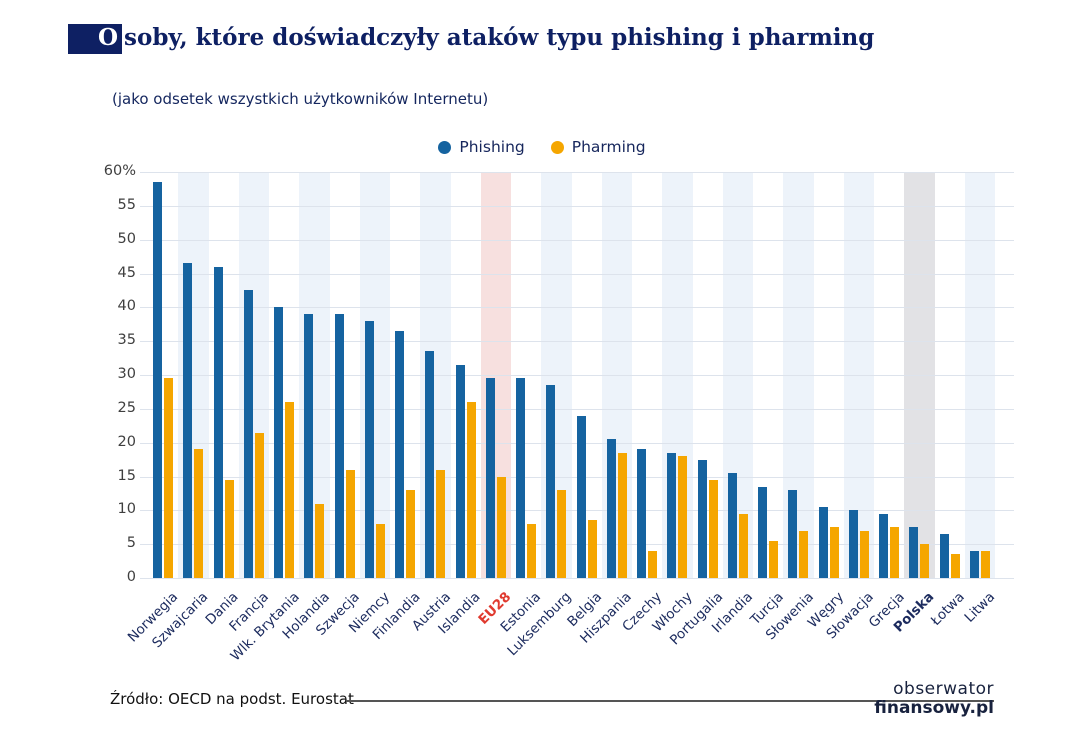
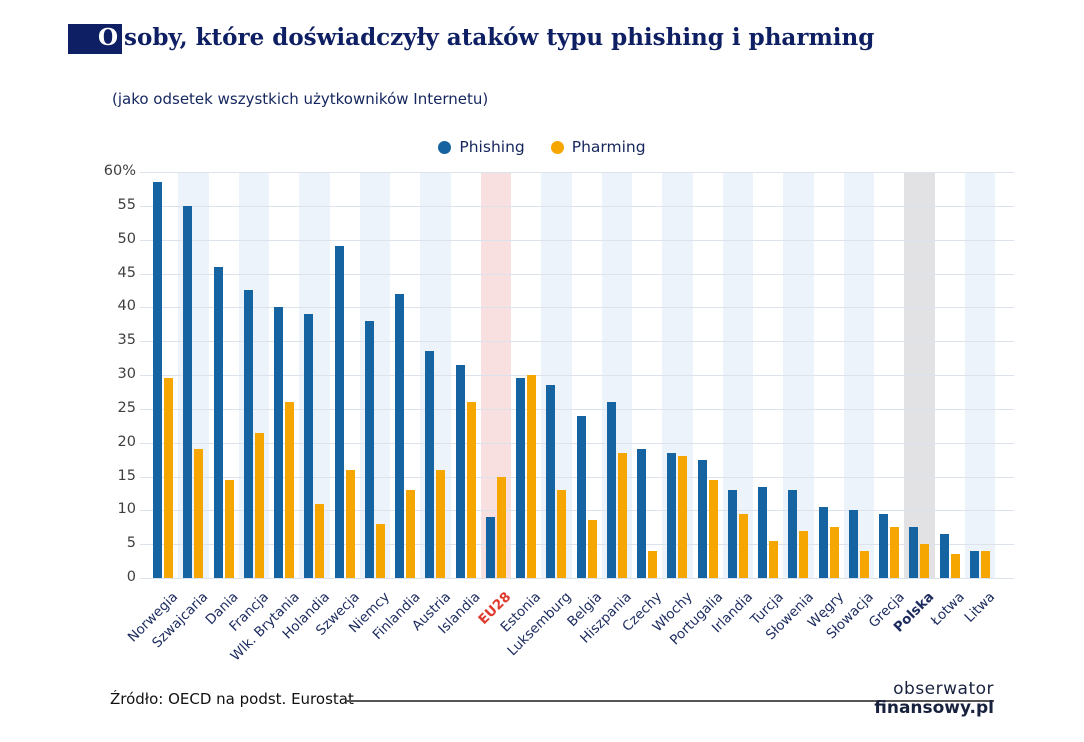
Phishing/Szwajcaria: 46% -> 55%
Phishing/Szwecja: 39% -> 49%
Phishing/Finlandia: 36% -> 42%
Phishing/EU28: 30% -> 9%
Pharming/Estonia: 8% -> 30%
Phishing/Hiszpania: 20% -> 26%
Phishing/Irlandia: 16% -> 13%
Pharming/Słowacja: 7% -> 4%
